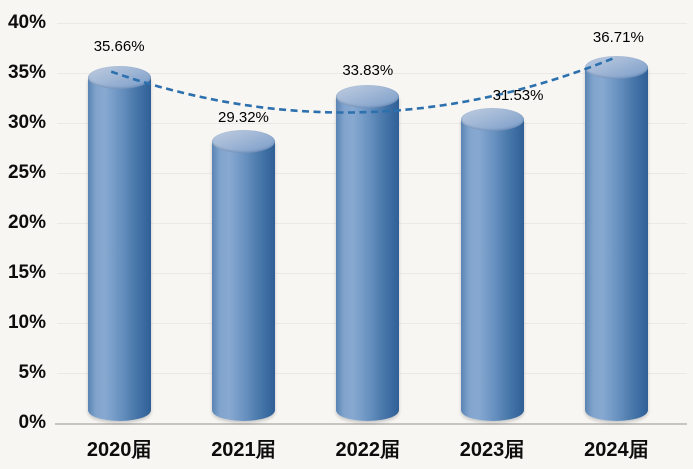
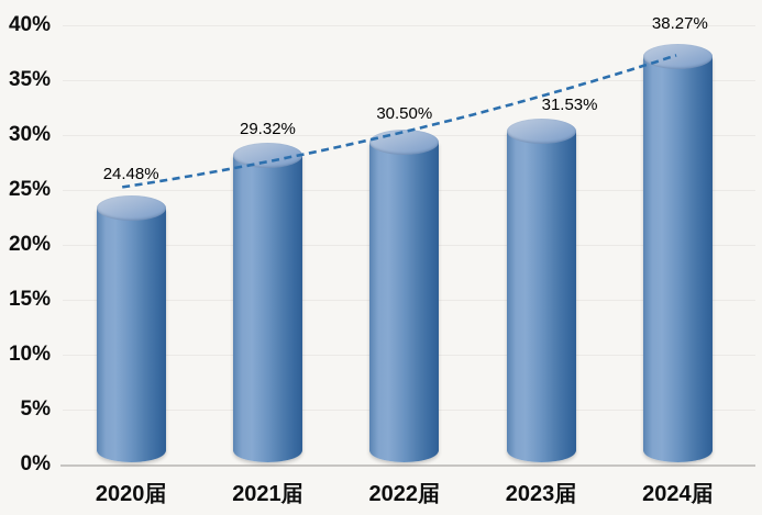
2020届: 35.66% -> 24.48%
2022届: 33.83% -> 30.50%
2024届: 36.71% -> 38.27%
